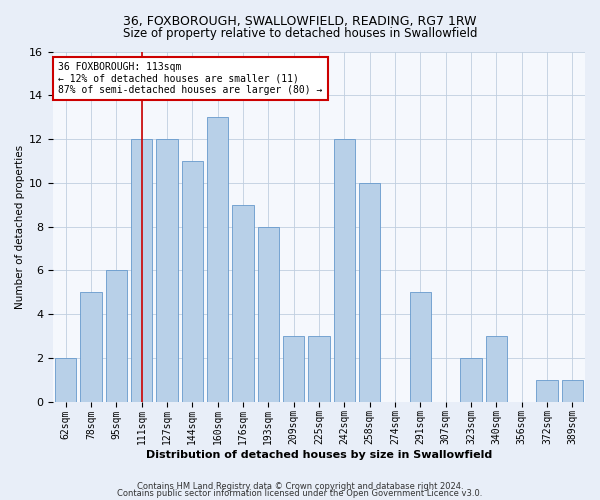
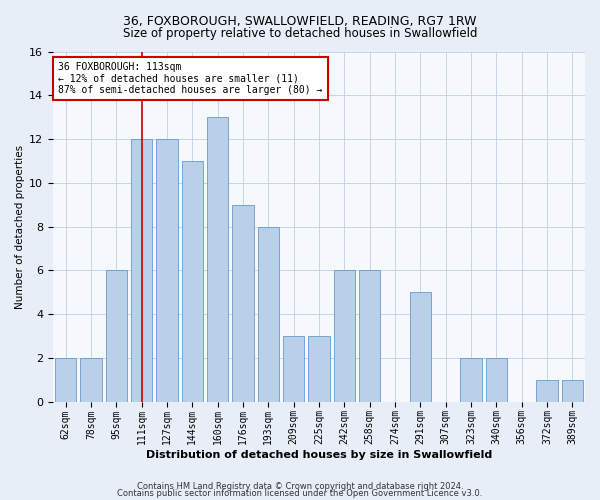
78sqm: 5 -> 2
242sqm: 12 -> 6
258sqm: 10 -> 6
340sqm: 3 -> 2
